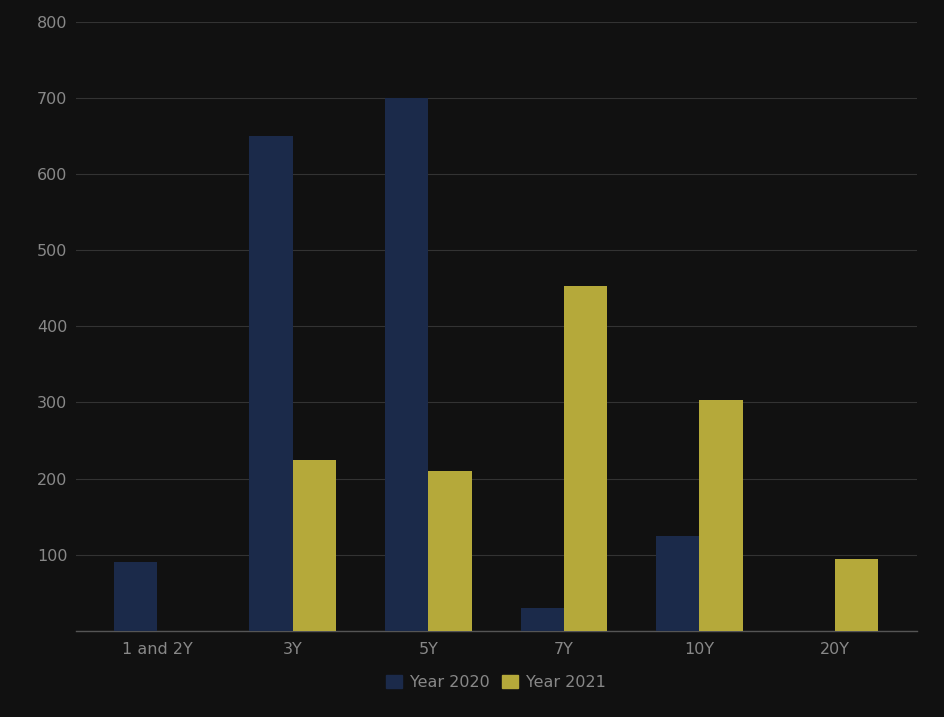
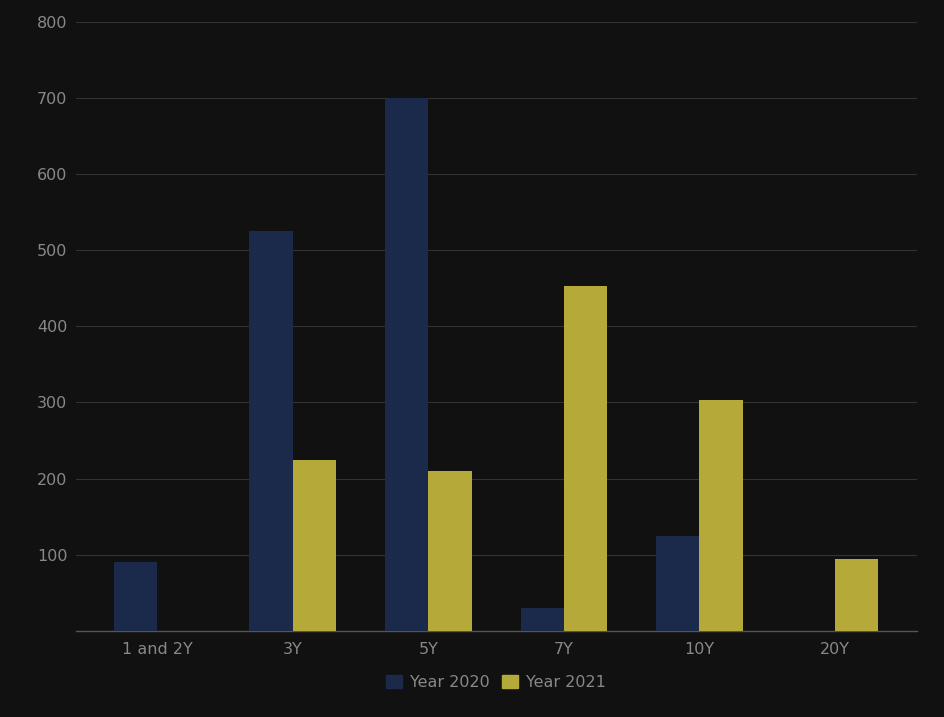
Year 2020/3Y: 650 -> 525
